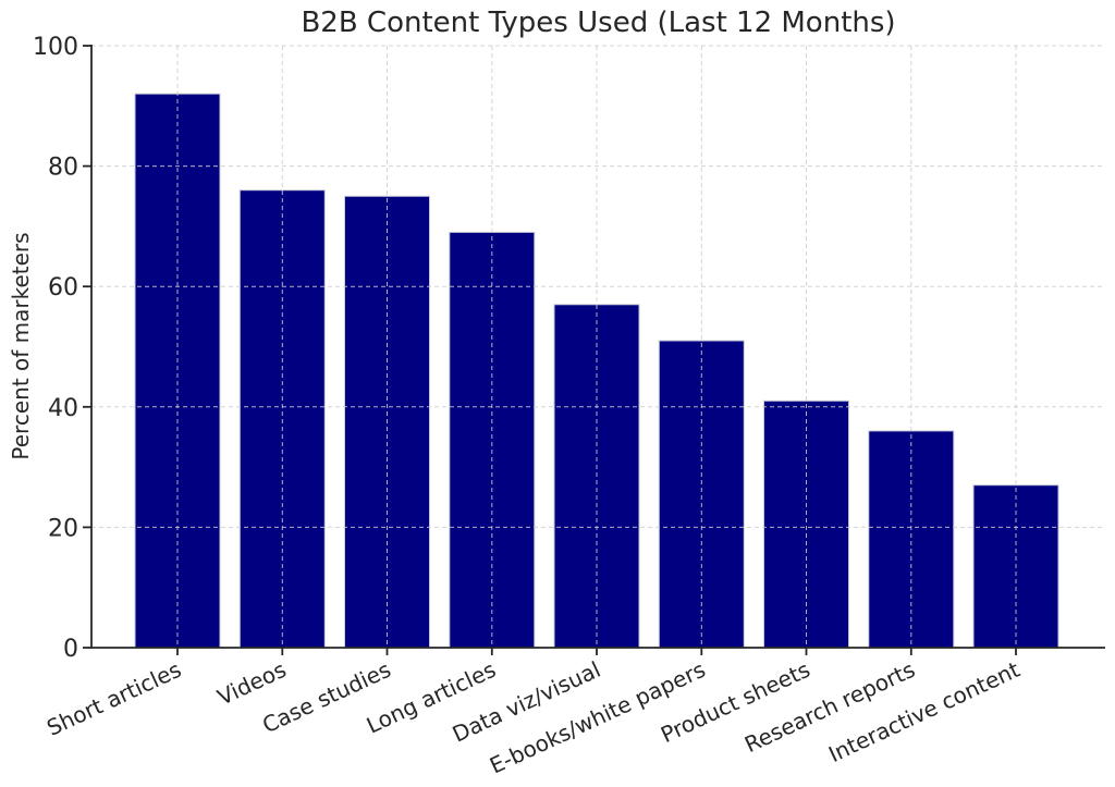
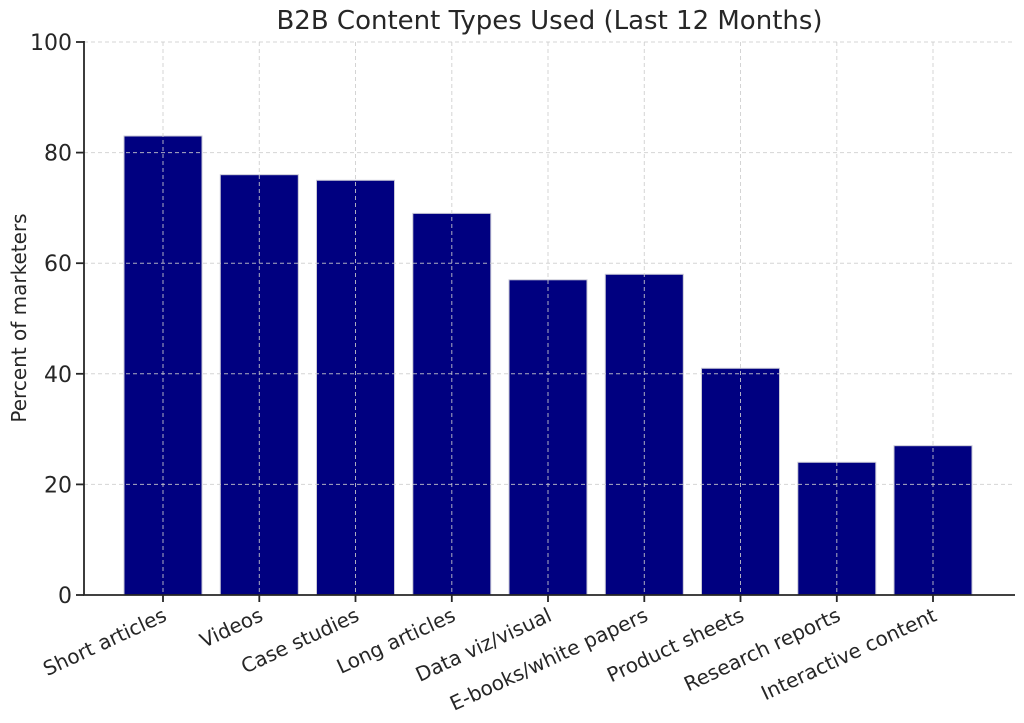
Short articles: 92 -> 83
E-books/white papers: 51 -> 58
Research reports: 36 -> 24
